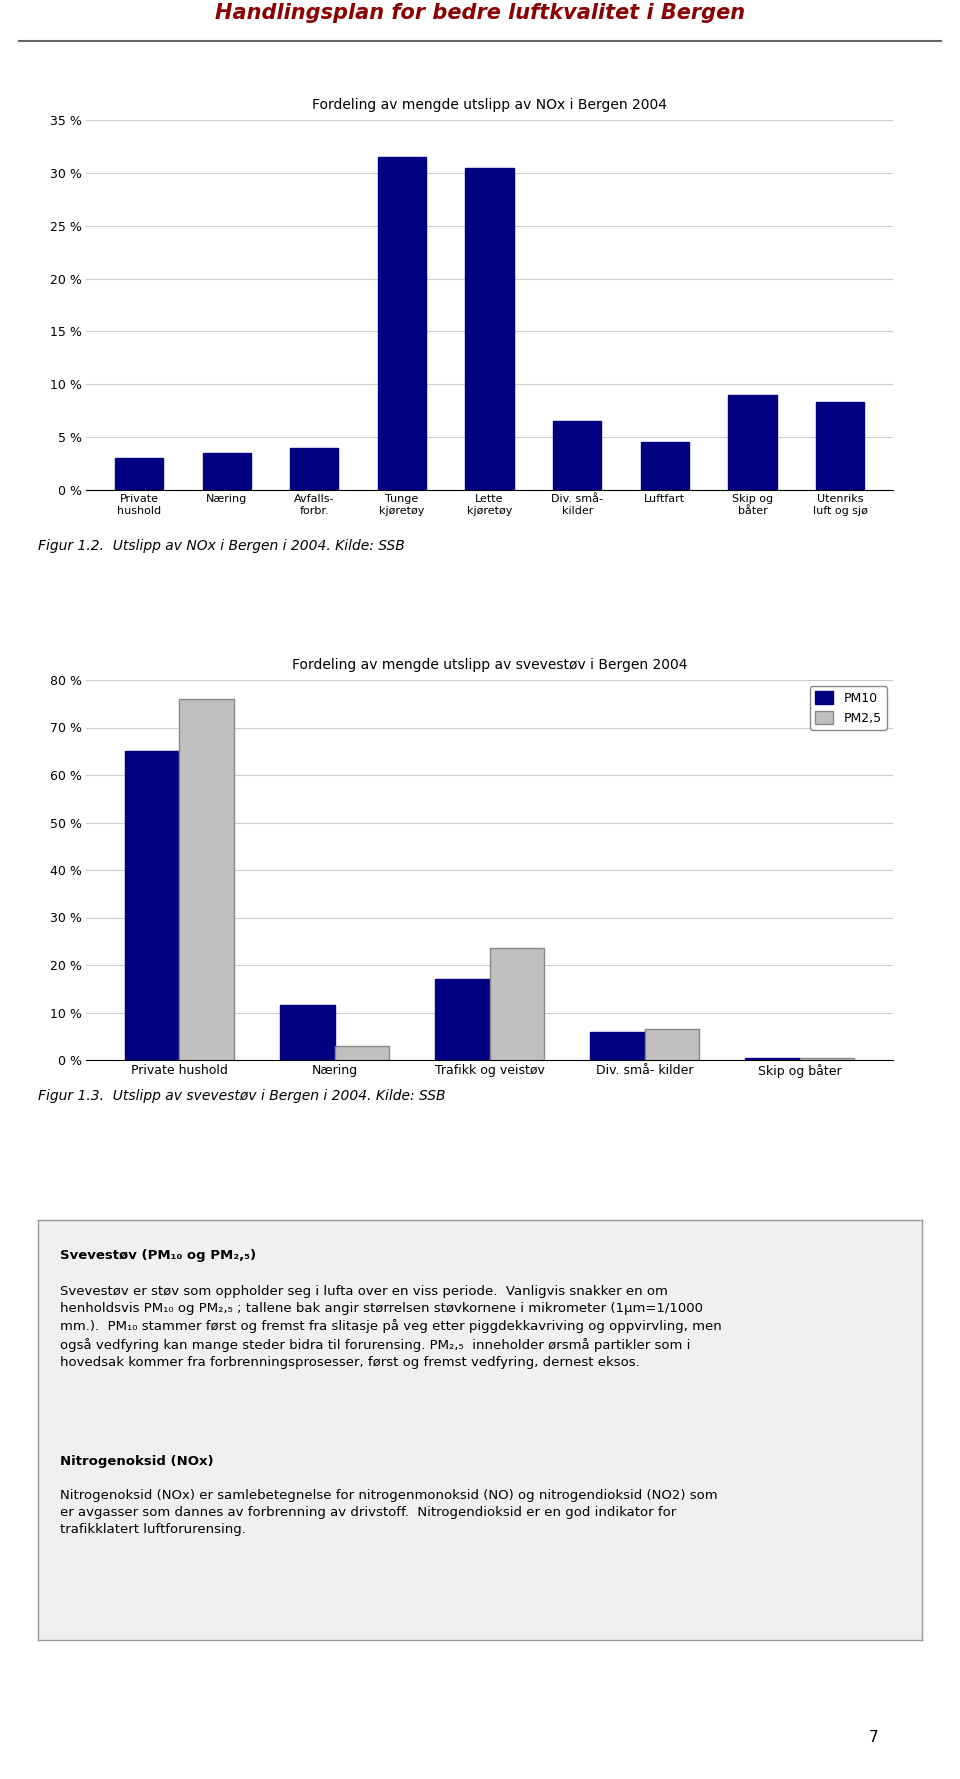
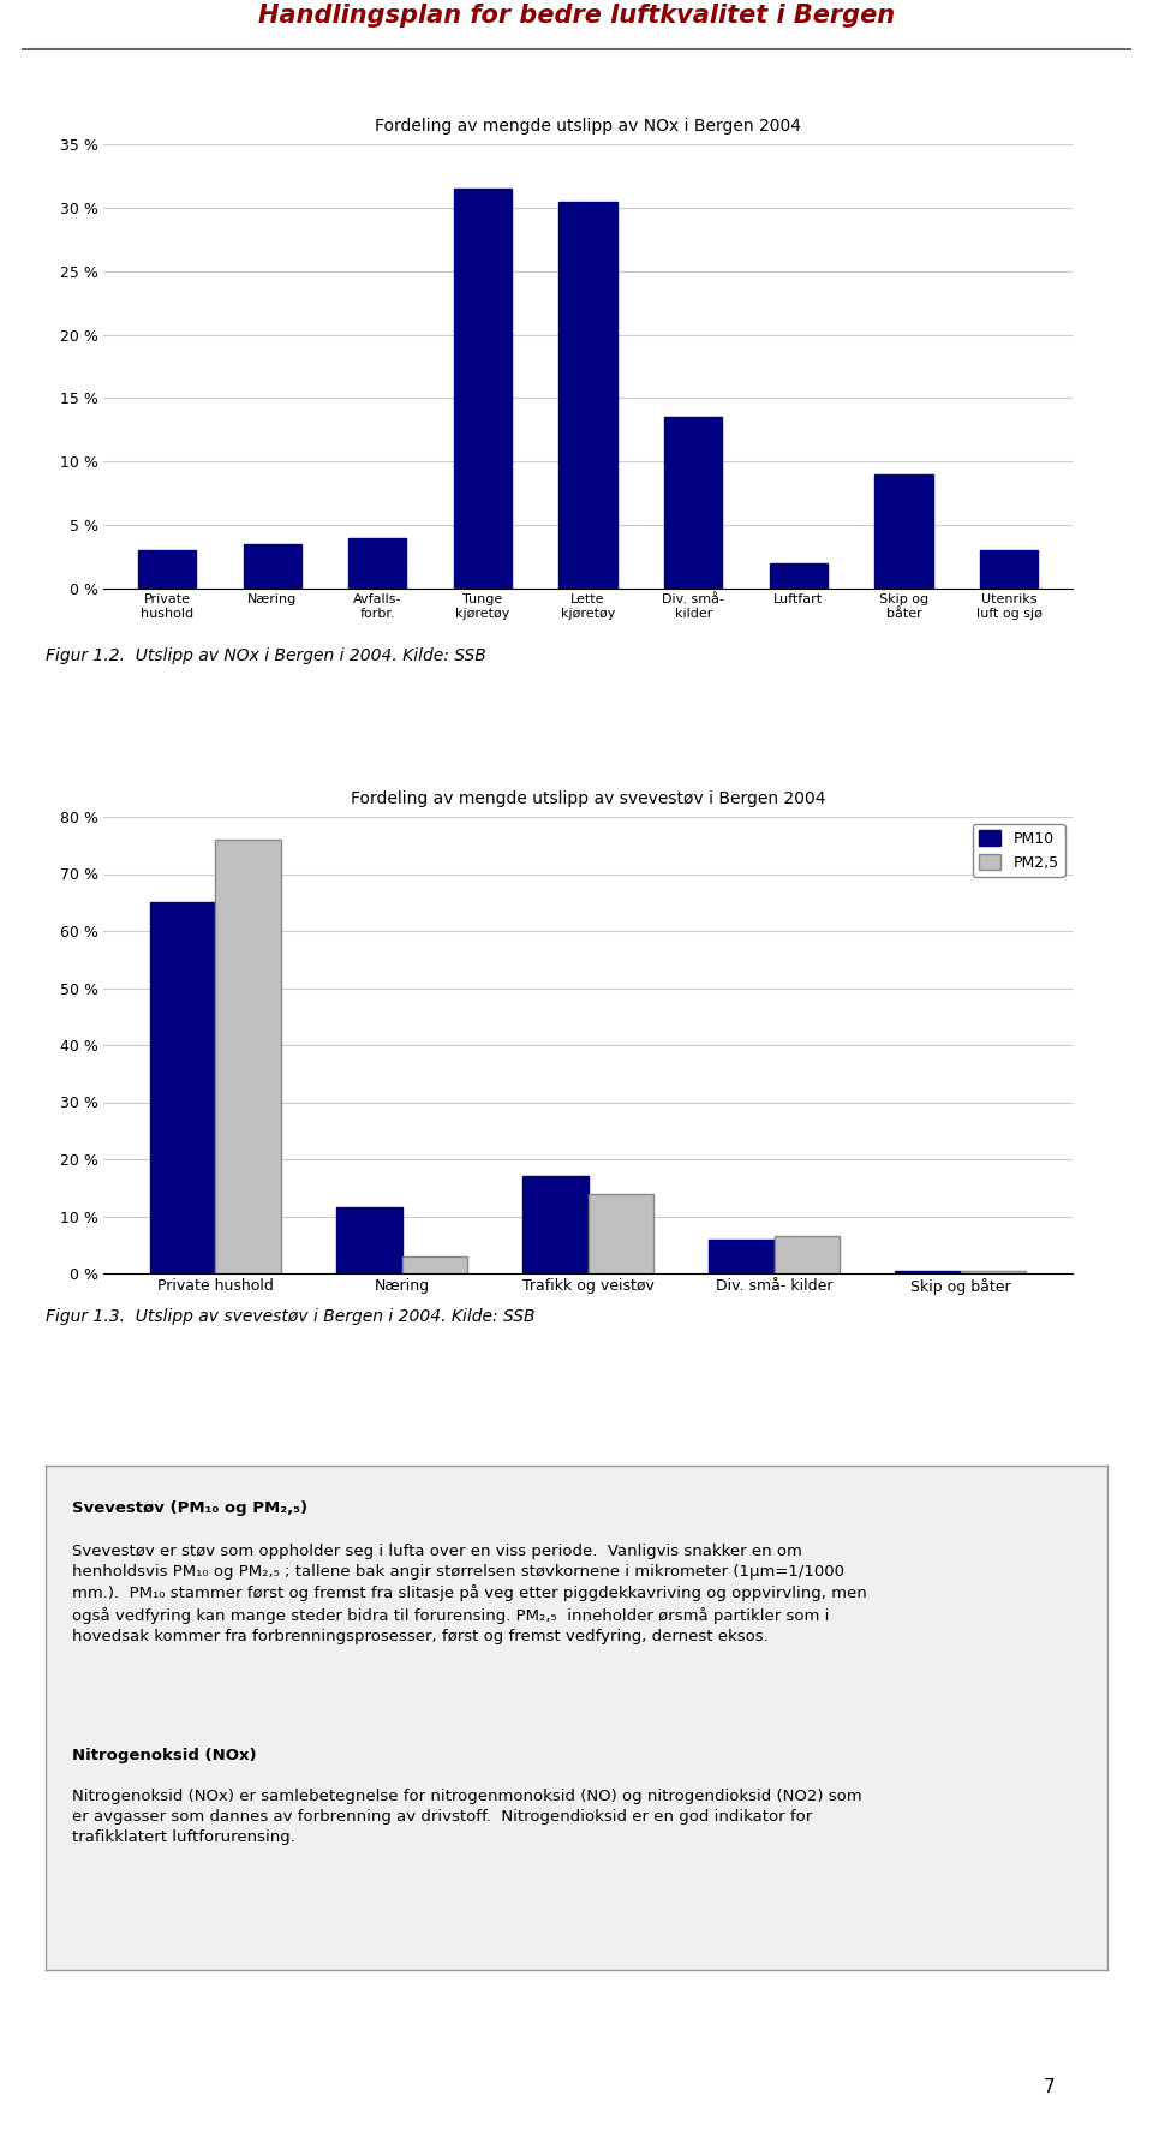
Fordeling av mengde utslipp av NOx i Bergen 2004/Div. små- kilder: 6.5 % -> 13.5 %
Fordeling av mengde utslipp av NOx i Bergen 2004/Luftfart: 4.5 % -> 2.0 %
Fordeling av mengde utslipp av NOx i Bergen 2004/Utenriks luft og sjø: 8.3 % -> 3.0 %
Fordeling av mengde utslipp av svevestøv i Bergen 2004/PM2,5/Trafikk og veistøv: 23.5 % -> 14.0 %
